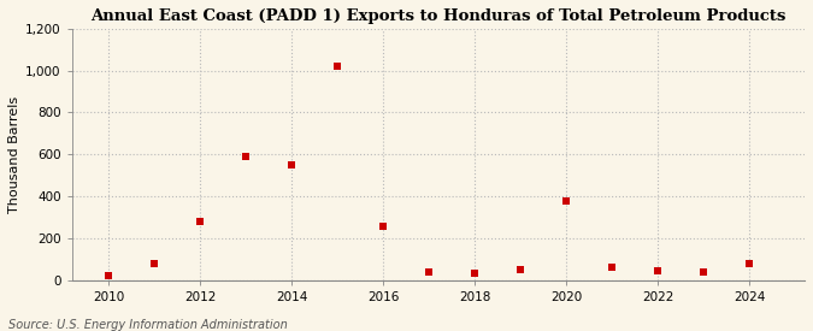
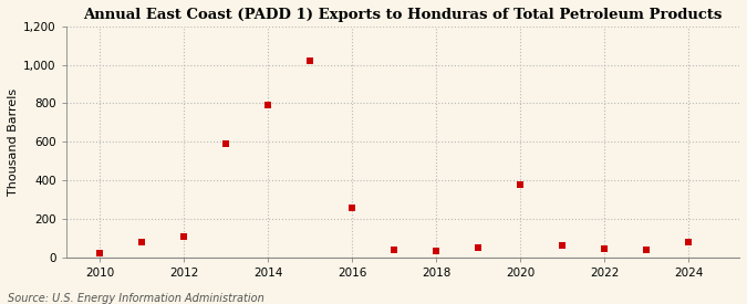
2012: 280 -> 100
2014: 550 -> 790
